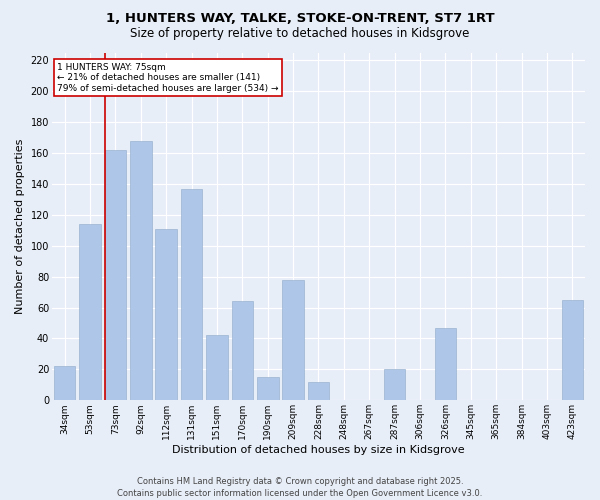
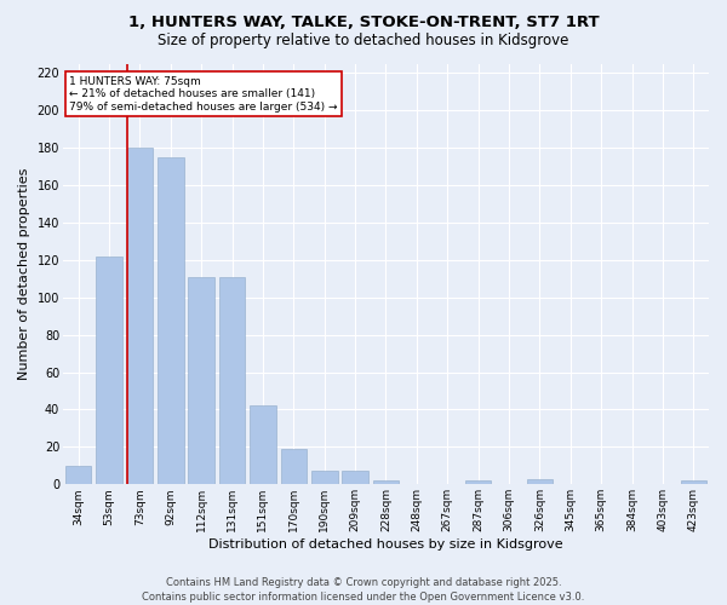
34sqm: 22 -> 10
53sqm: 114 -> 122
73sqm: 162 -> 180
92sqm: 168 -> 175
131sqm: 137 -> 111
170sqm: 64 -> 19
190sqm: 15 -> 7
209sqm: 78 -> 7
228sqm: 12 -> 2
287sqm: 20 -> 2
326sqm: 47 -> 3
423sqm: 65 -> 2
